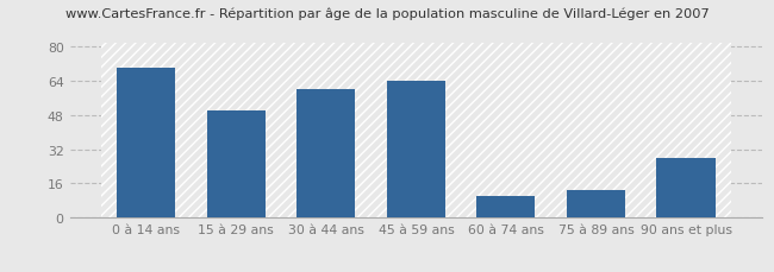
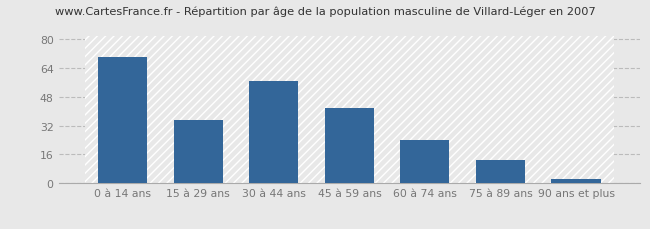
15 à 29 ans: 50 -> 35
30 à 44 ans: 60 -> 57
45 à 59 ans: 64 -> 42
60 à 74 ans: 10 -> 24
90 ans et plus: 28 -> 2
